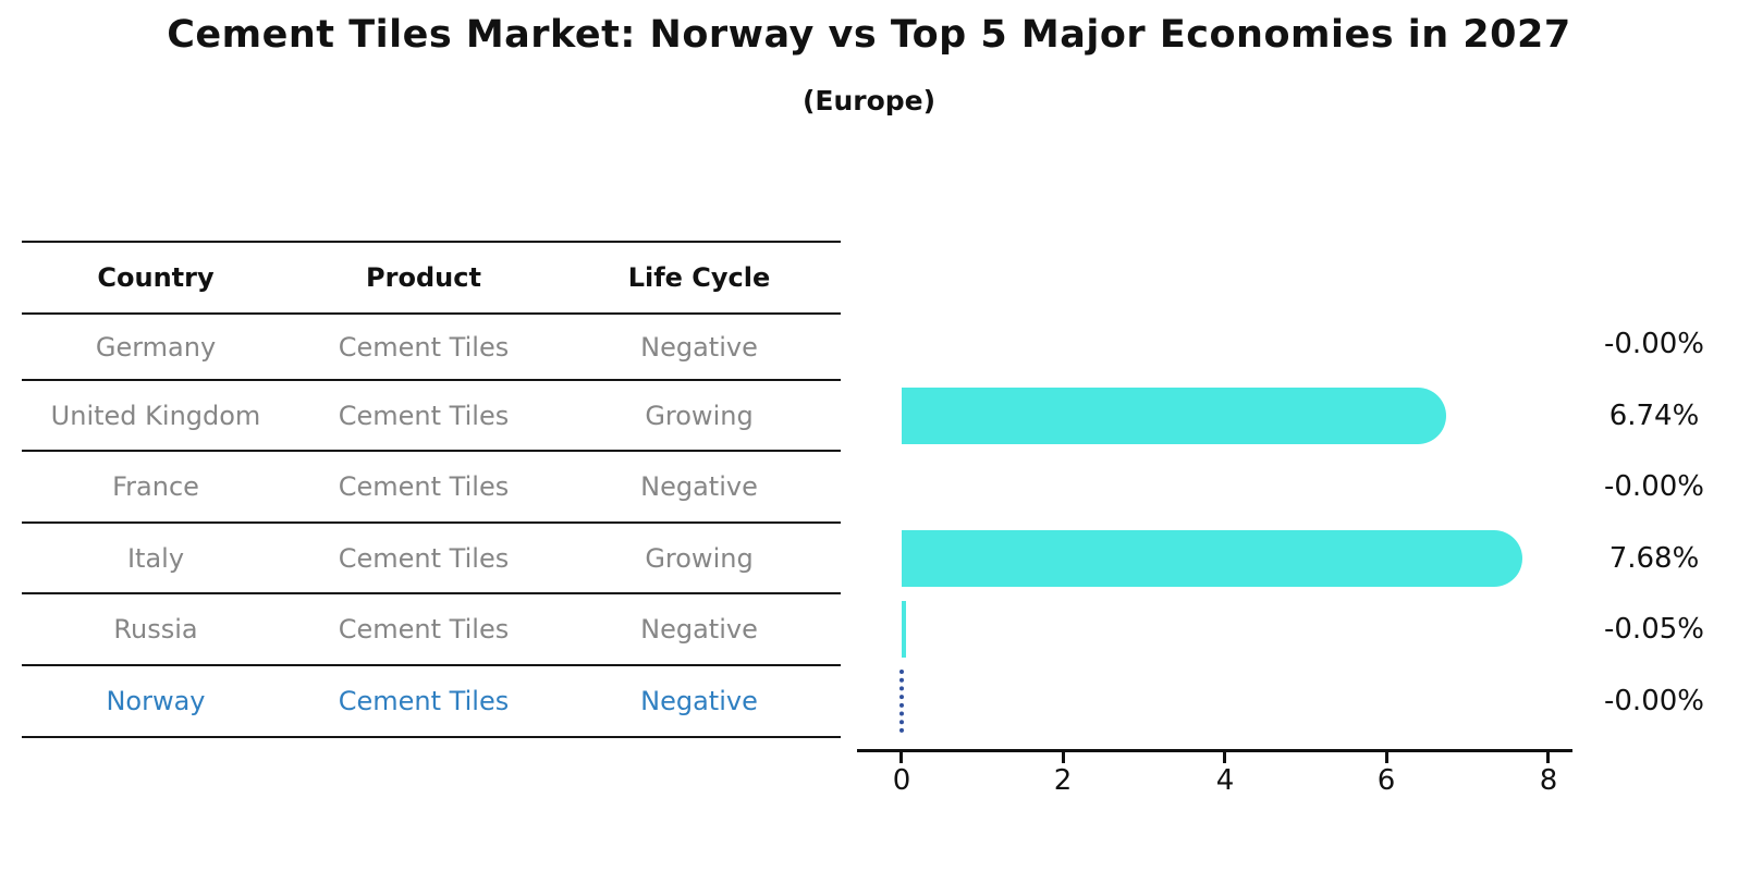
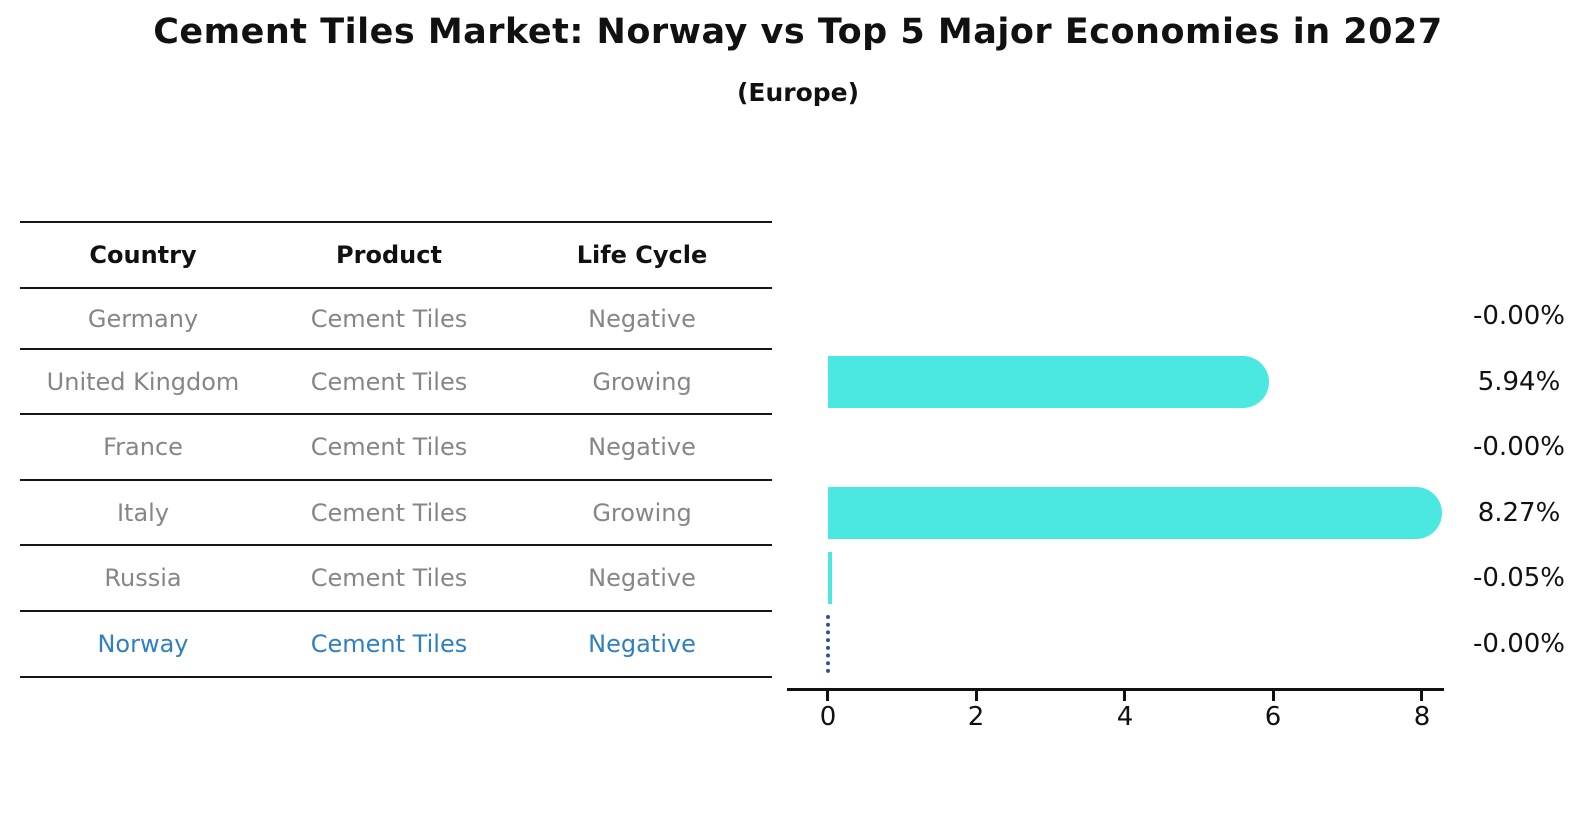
United Kingdom: 6.74% -> 5.94%
Italy: 7.68% -> 8.27%
